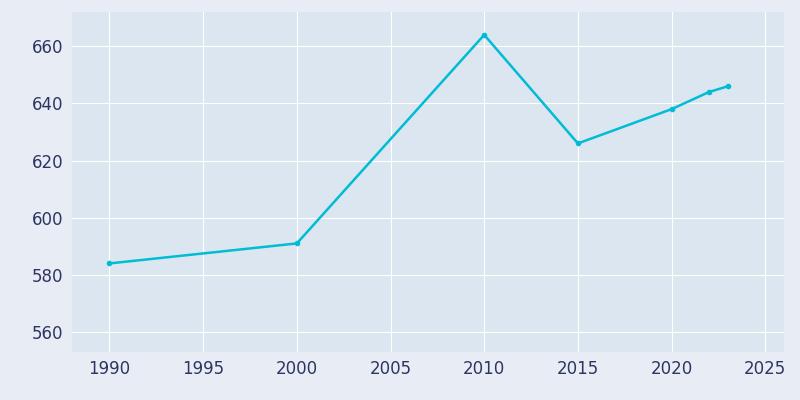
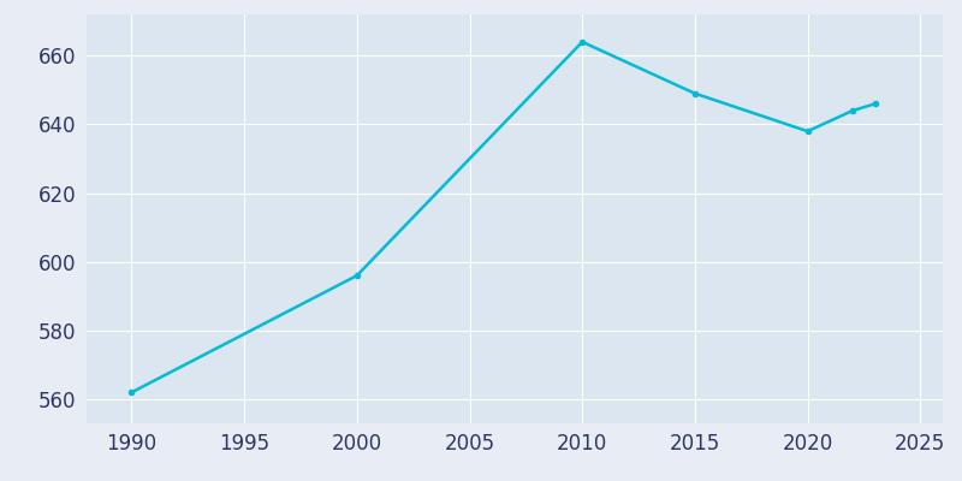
1990: 584 -> 562
2000: 591 -> 596
2015: 626 -> 649
